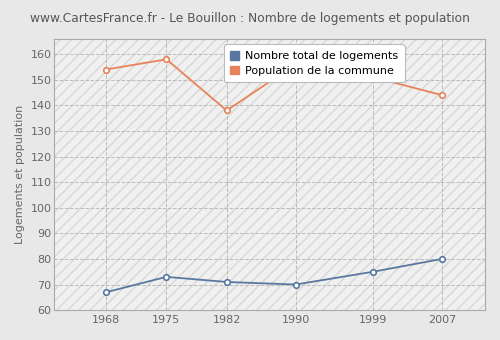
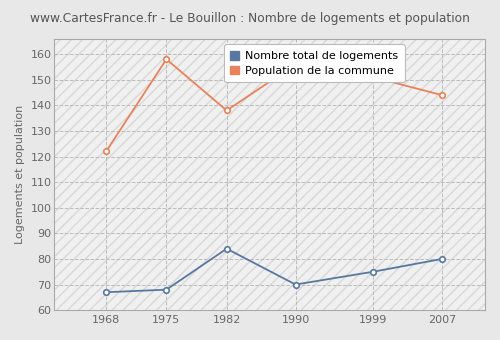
Population de la commune/1968: 154 -> 122
Nombre total de logements/1975: 73 -> 68
Nombre total de logements/1982: 71 -> 84
